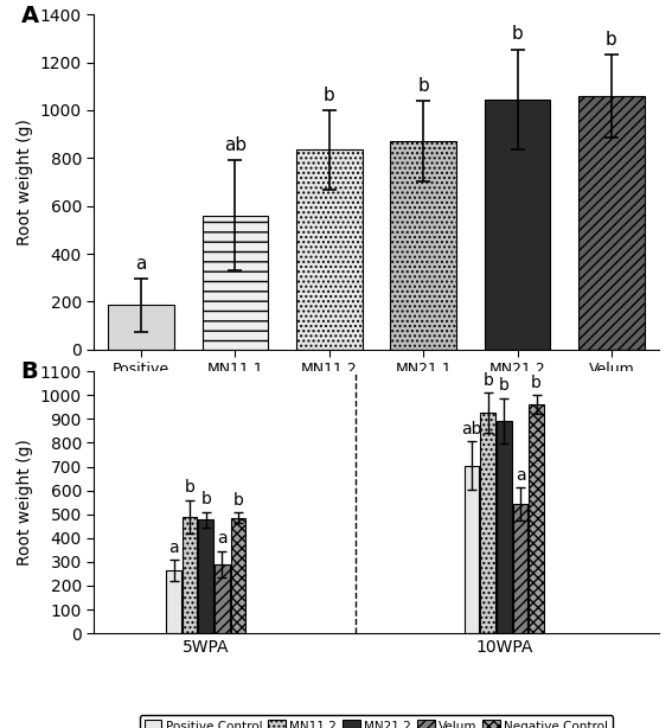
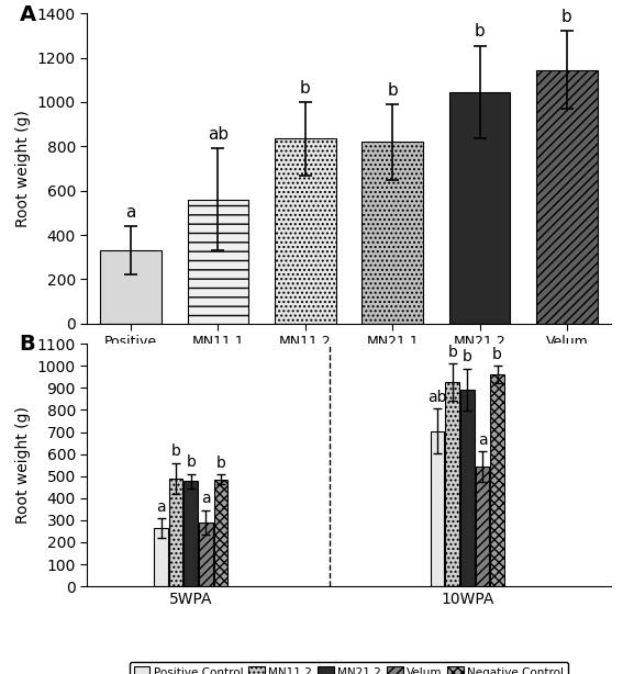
Positive Control: 185 -> 330
MN21.1: 870 -> 820
Velum: 1060 -> 1145
